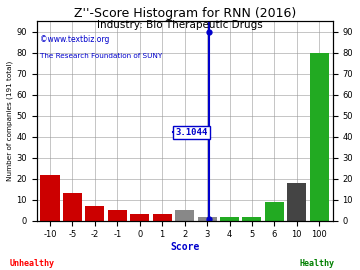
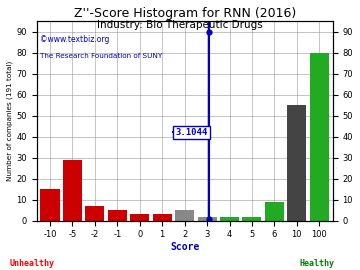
-10: 22 -> 15
-5: 13 -> 29
10: 18 -> 55
